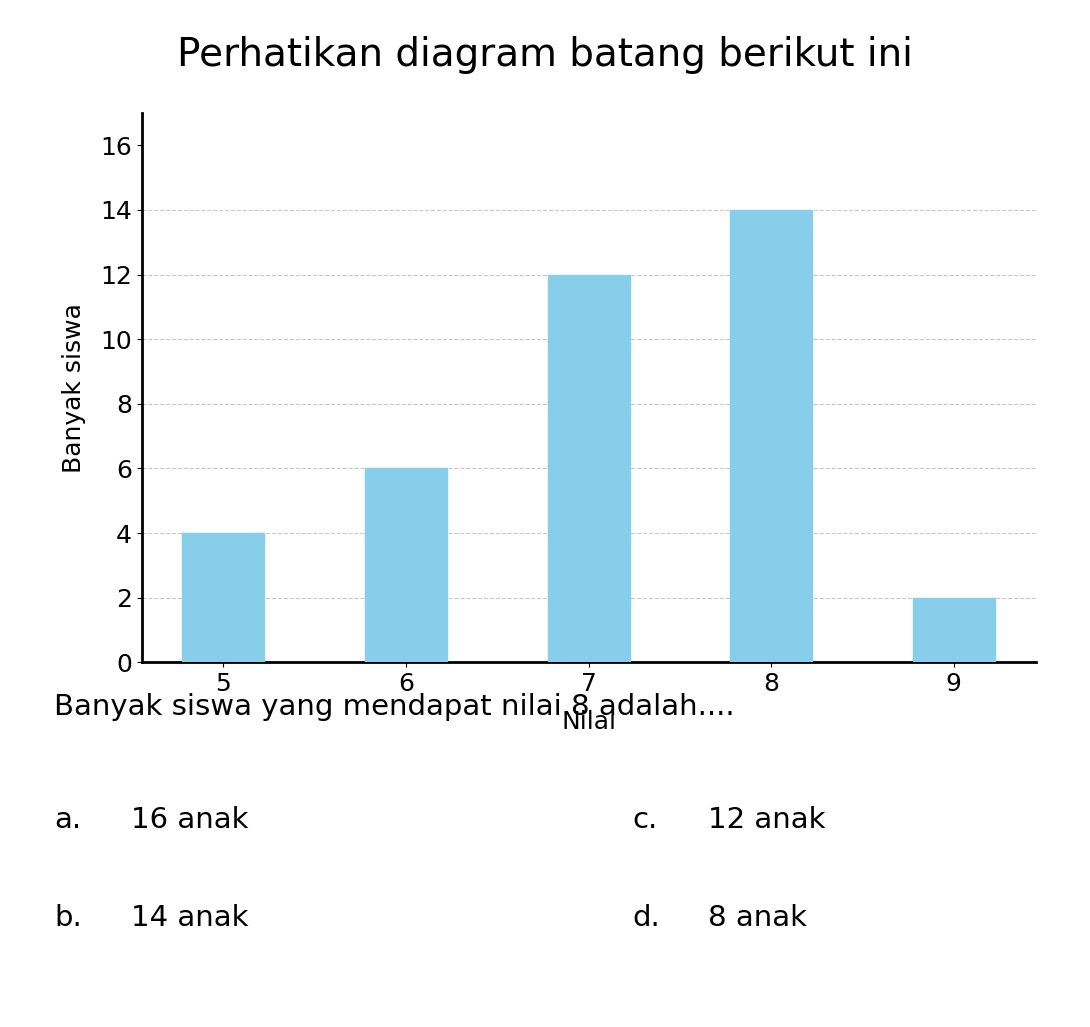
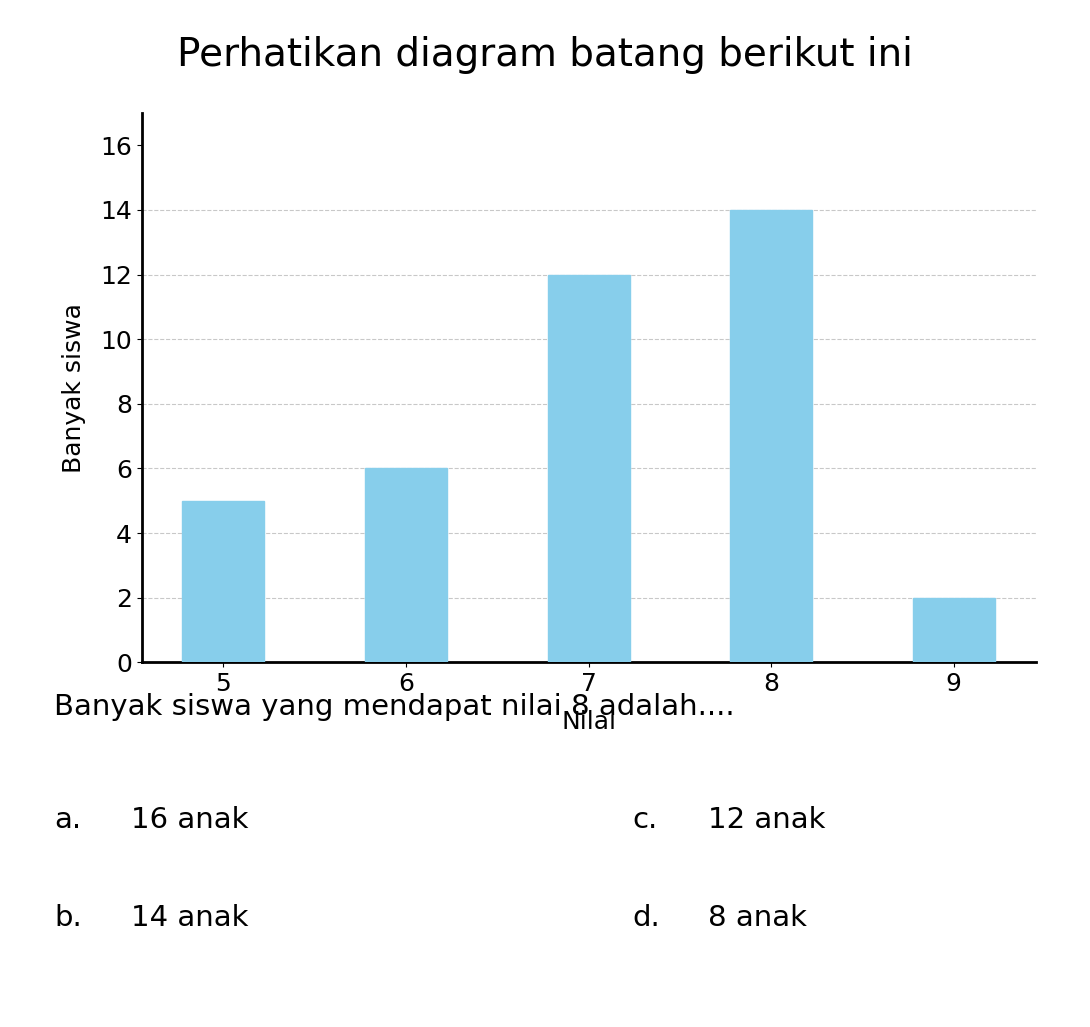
5: 4 -> 5
